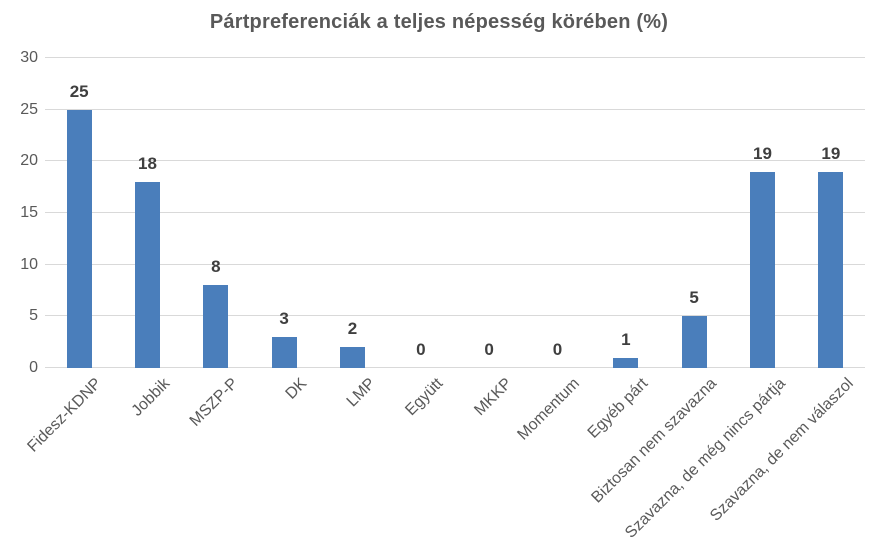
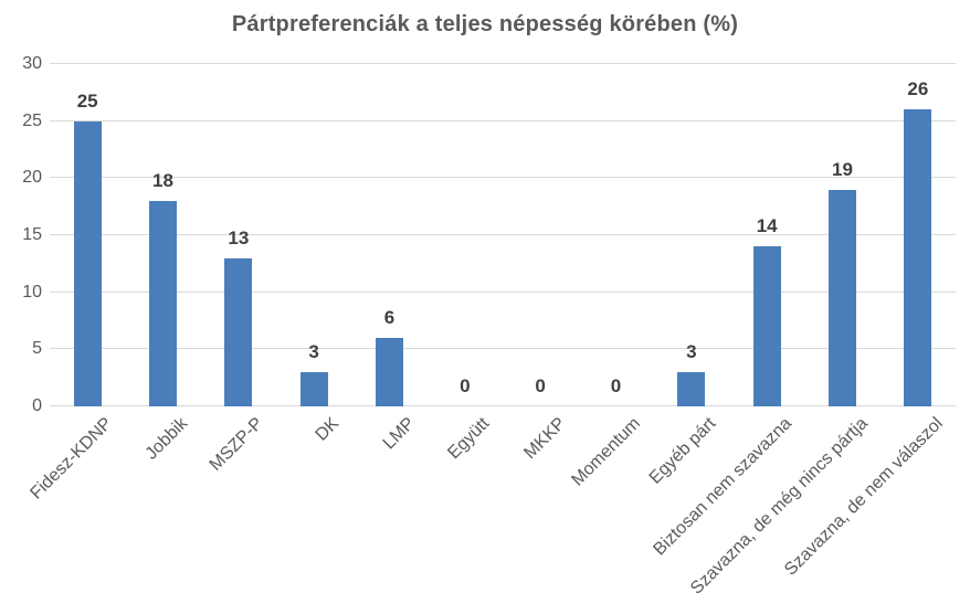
MSZP-P: 8 -> 13
LMP: 2 -> 6
Egyéb párt: 1 -> 3
Biztosan nem szavazna: 5 -> 14
Szavazna, de nem válaszol: 19 -> 26
